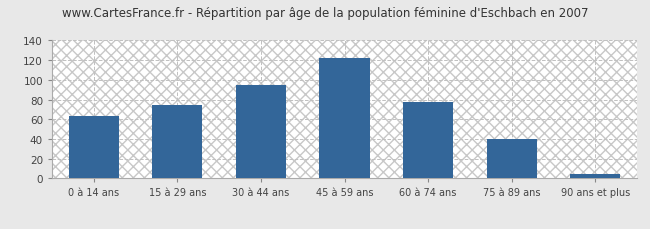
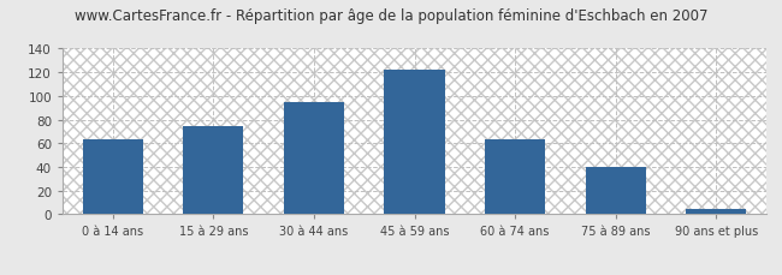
60 à 74 ans: 78 -> 63
